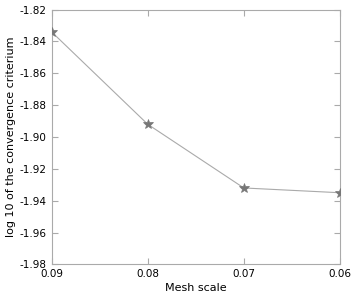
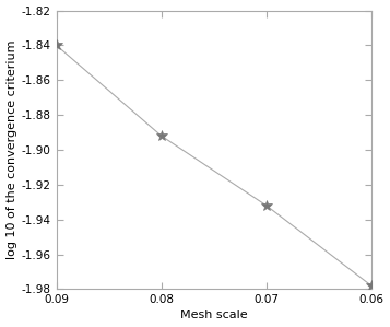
0.09: -1.834 -> -1.840
0.06: -1.935 -> -1.978
